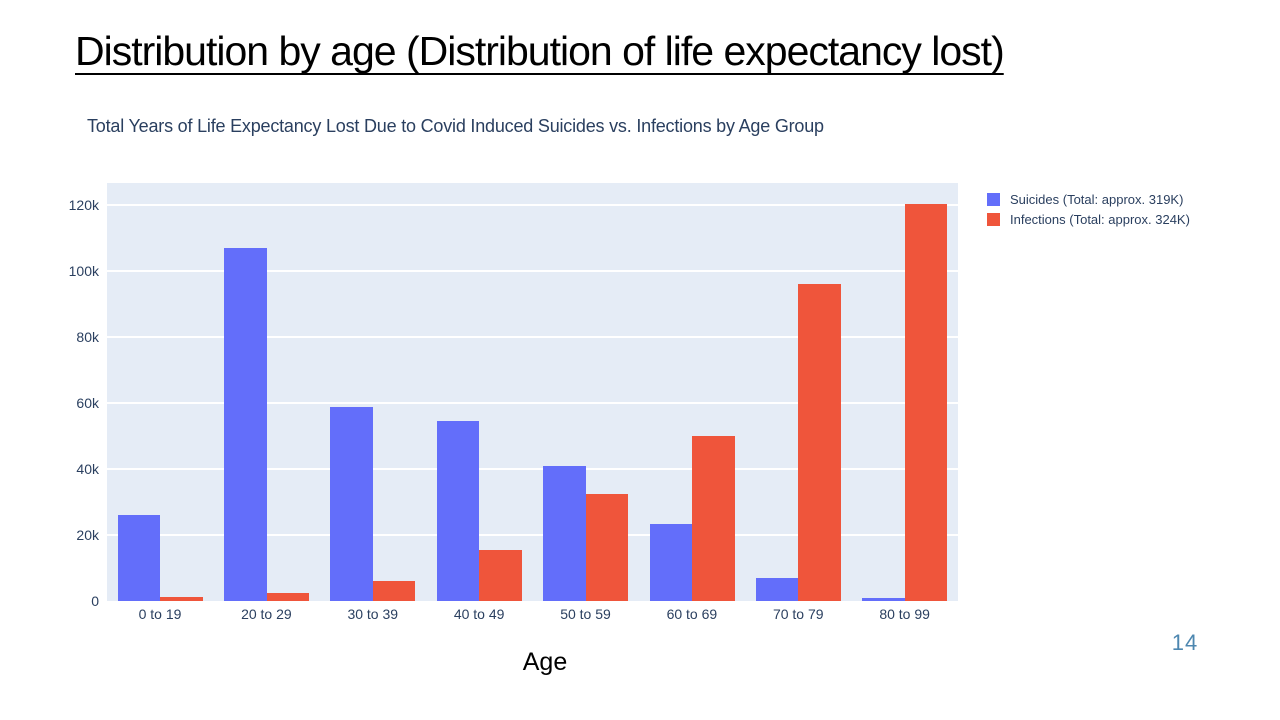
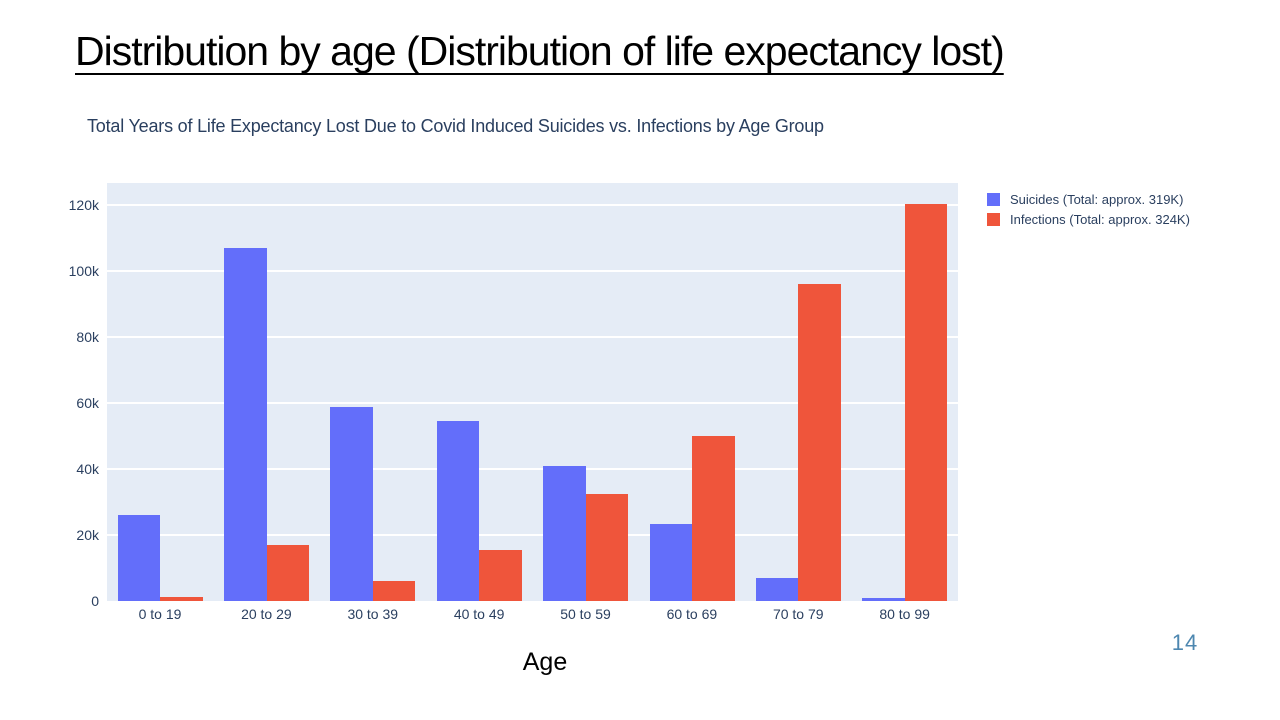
Infections (Total: approx. 324K)/20 to 29: 2k -> 17k
